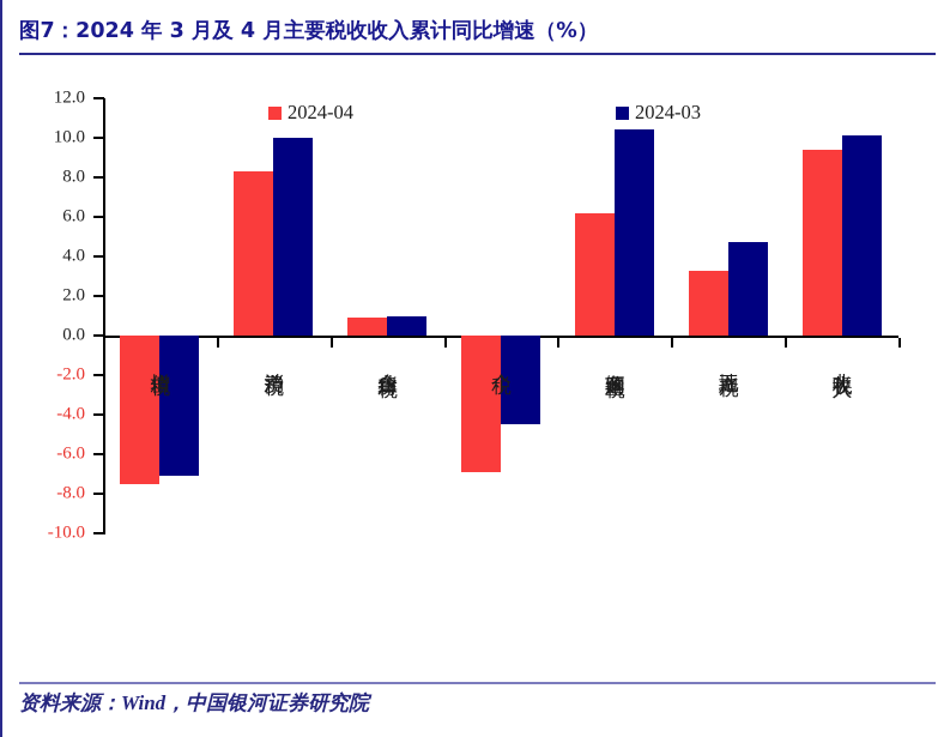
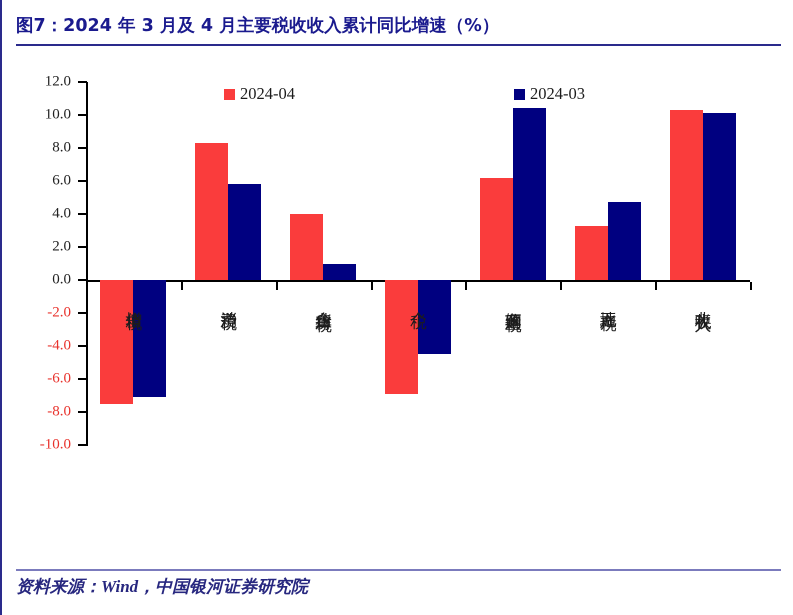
2024-03/消费税: 10.0 -> 5.8
2024-04/企业所得税: 0.9 -> 4.0
2024-04/非税收入: 9.4 -> 10.3
